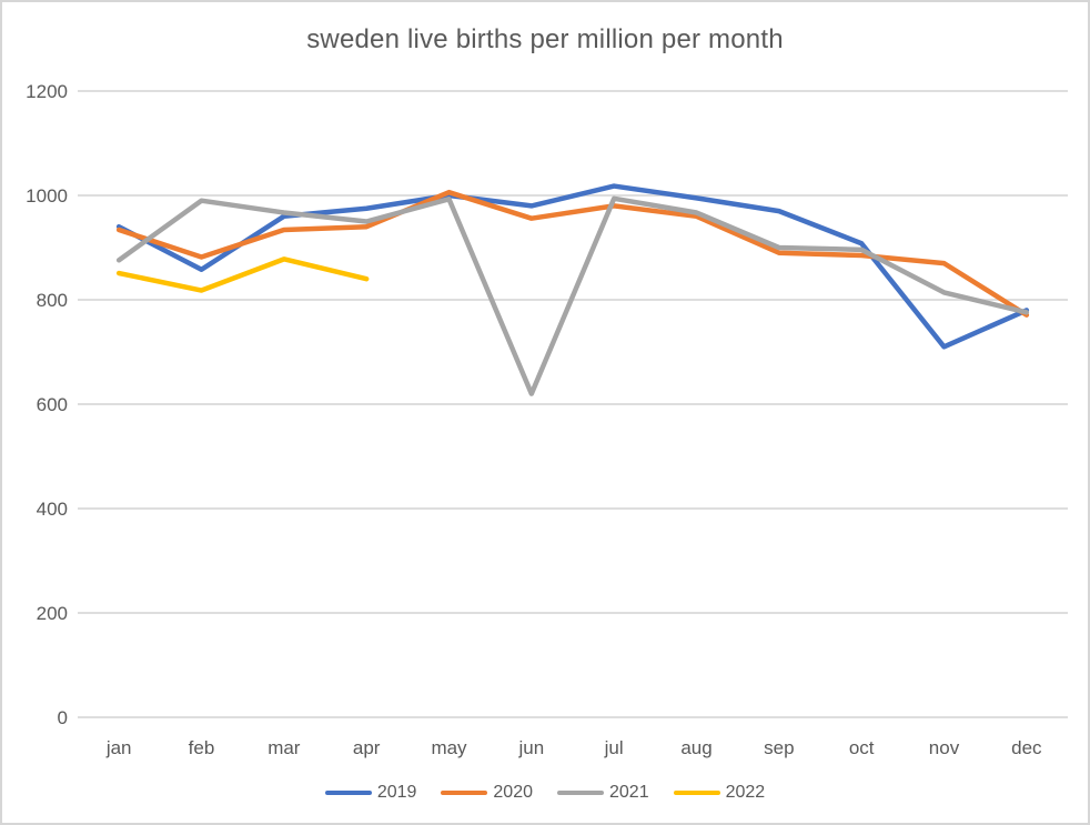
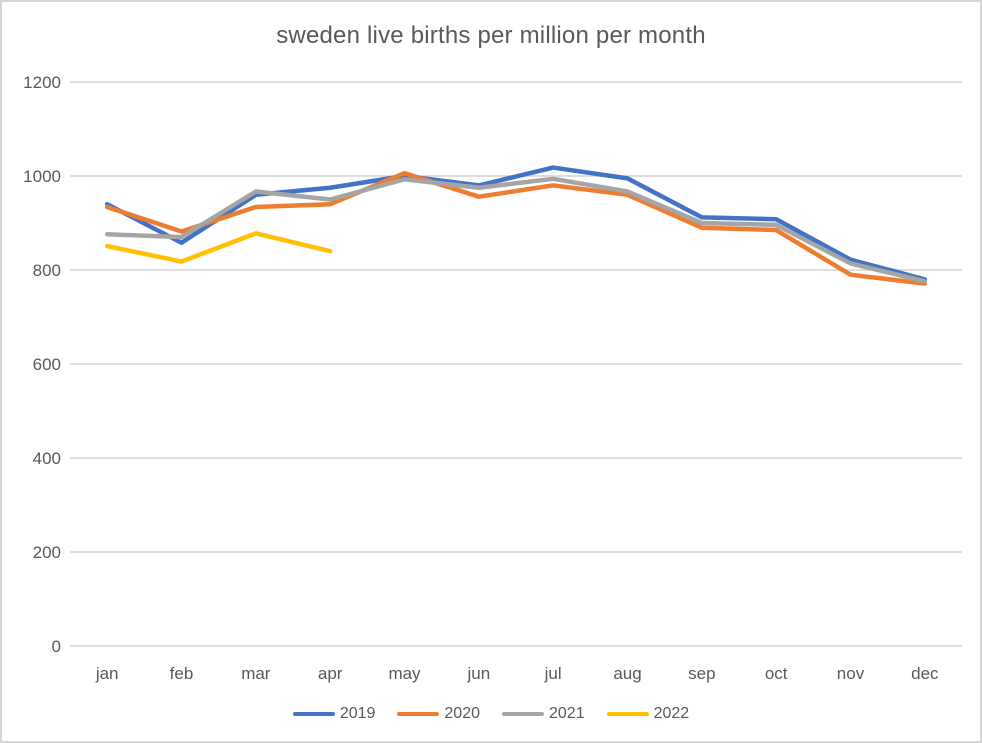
2021/feb: 990 -> 870
2021/jun: 620 -> 980
2019/sep: 970 -> 910
2019/nov: 710 -> 820
2020/nov: 870 -> 790
